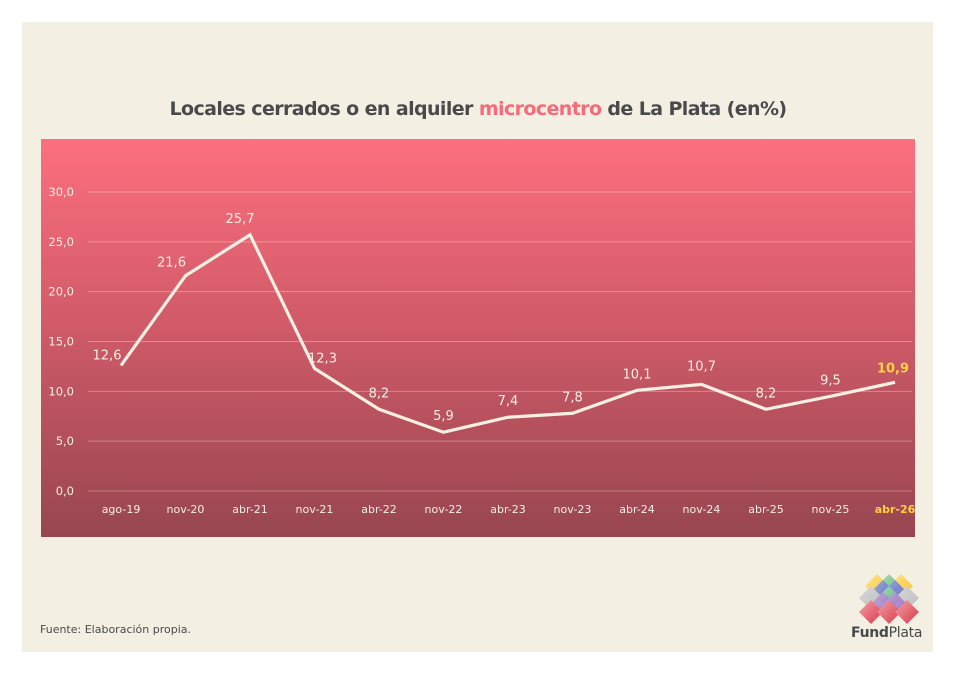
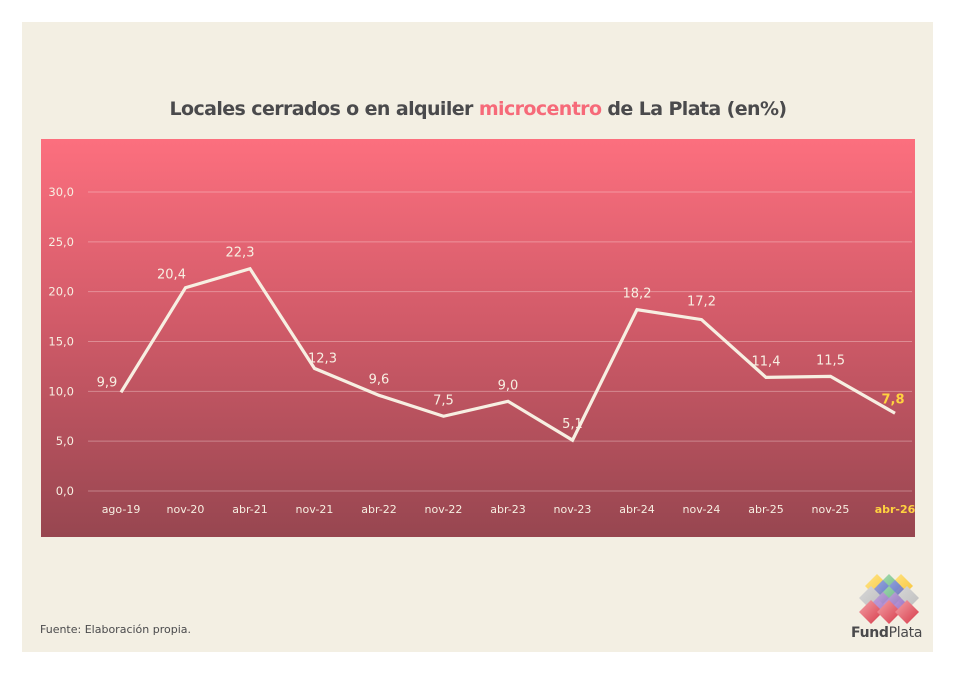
ago-19: 12,6 -> 9,9
nov-20: 21,6 -> 20,4
abr-21: 25,7 -> 22,3
abr-22: 8,2 -> 9,6
nov-22: 5,9 -> 7,5
abr-23: 7,4 -> 9,0
nov-23: 7,8 -> 5,1
abr-24: 10,1 -> 18,2
nov-24: 10,7 -> 17,2
abr-25: 8,2 -> 11,4
nov-25: 9,5 -> 11,5
abr-26: 10,9 -> 7,8
